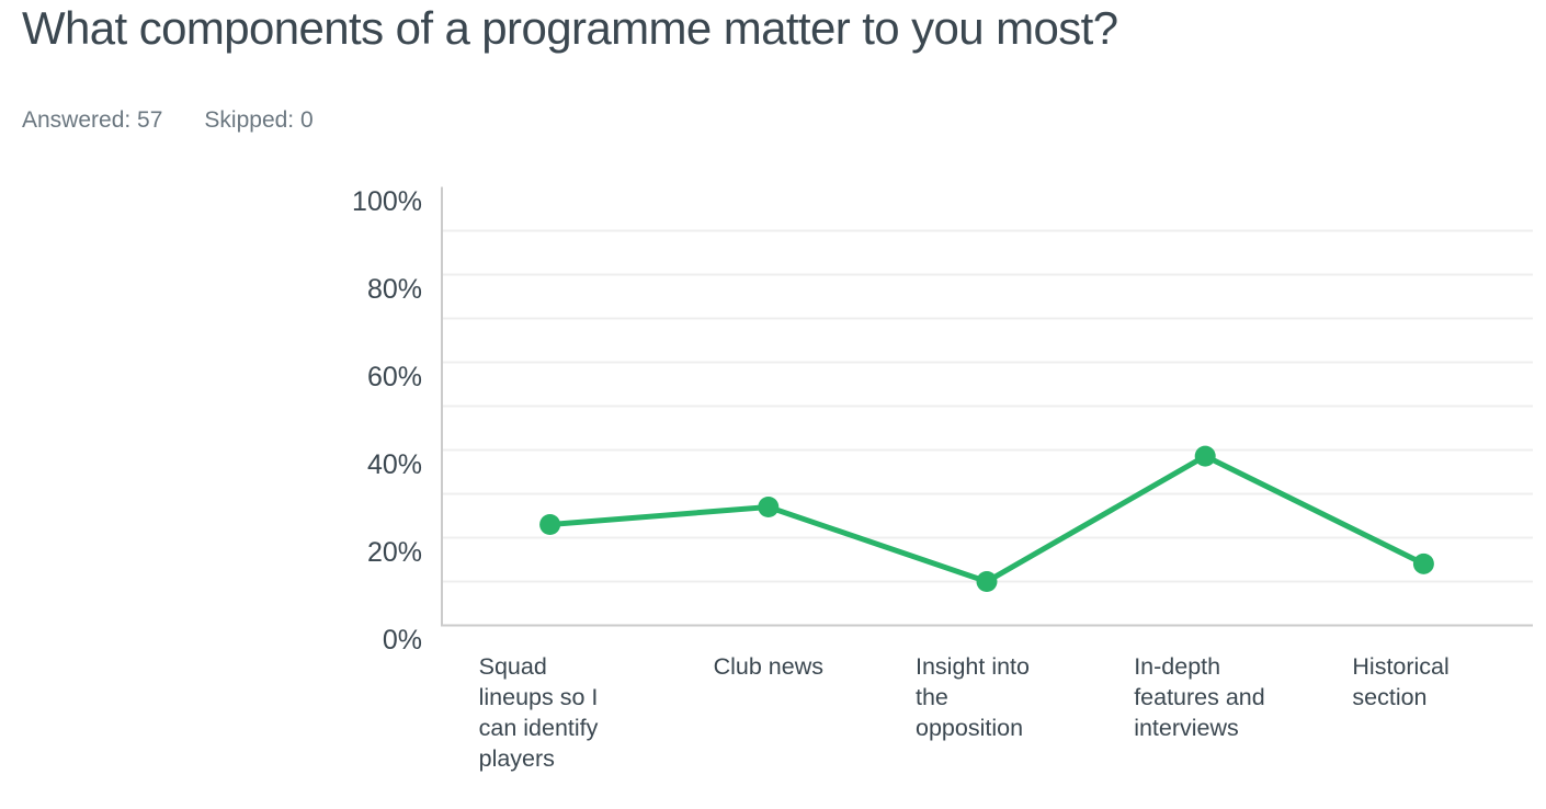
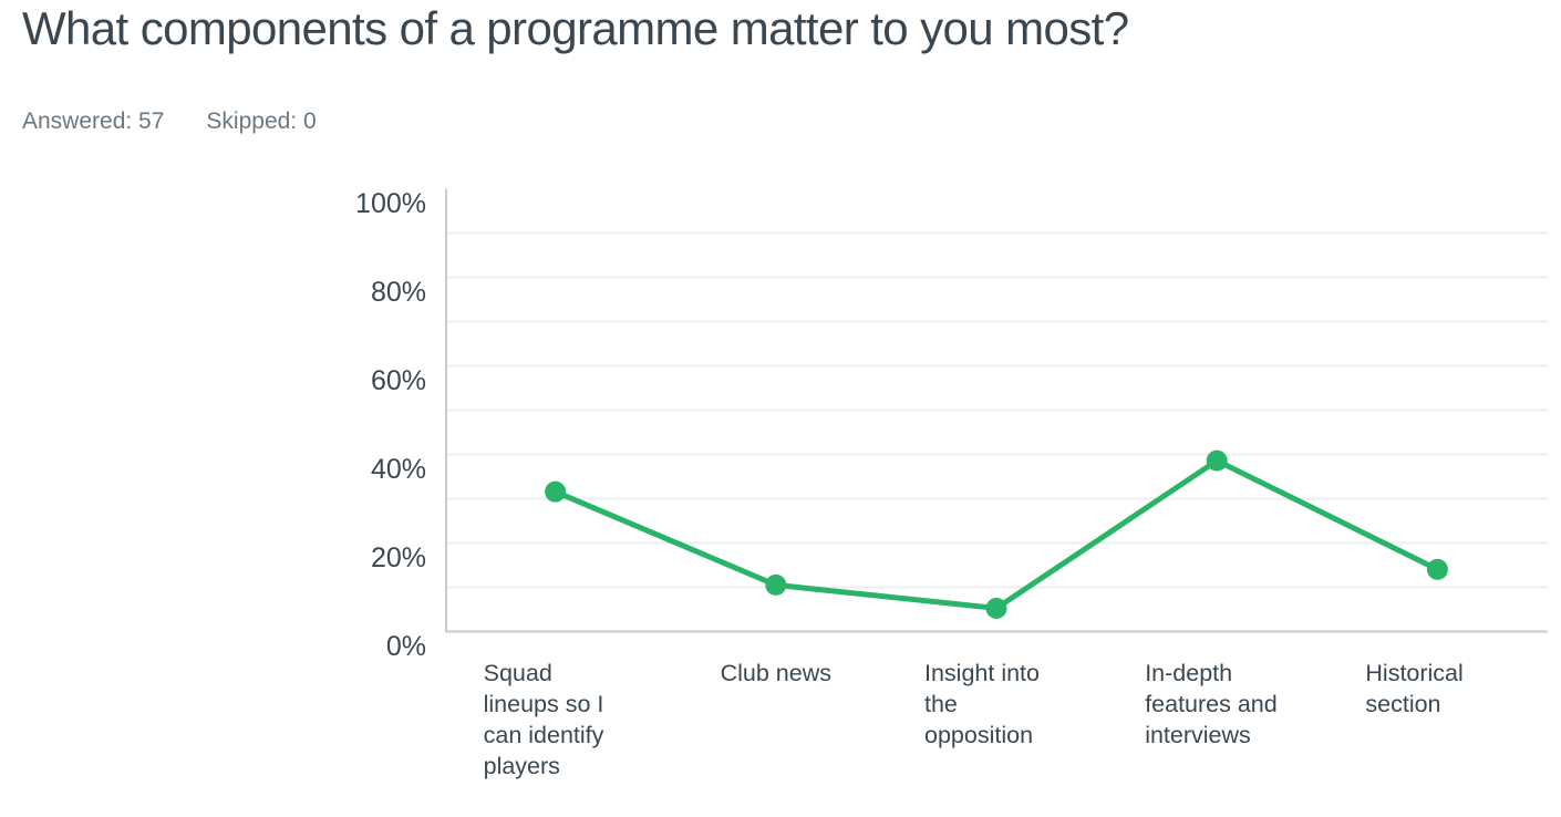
Squad lineups so I can identify players: 23% -> 32%
Club news: 27% -> 11%
Insight into the opposition: 10% -> 5%
